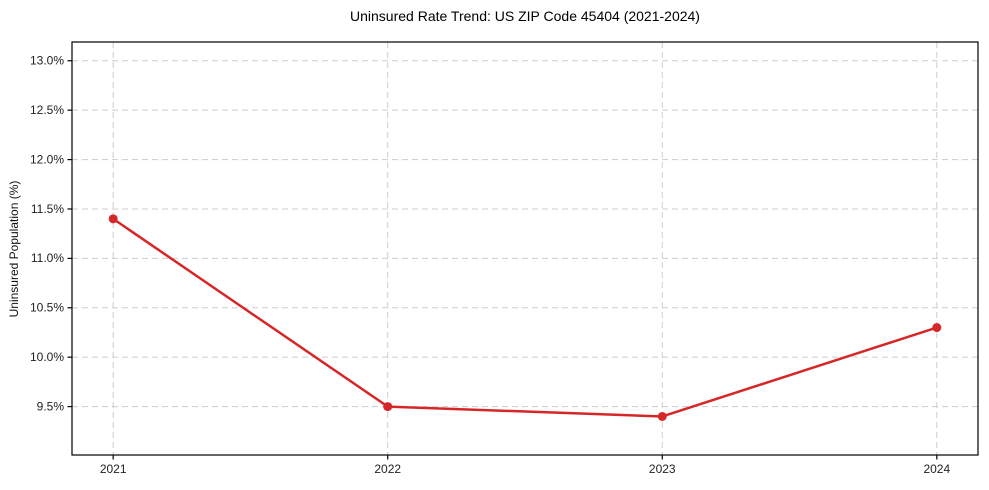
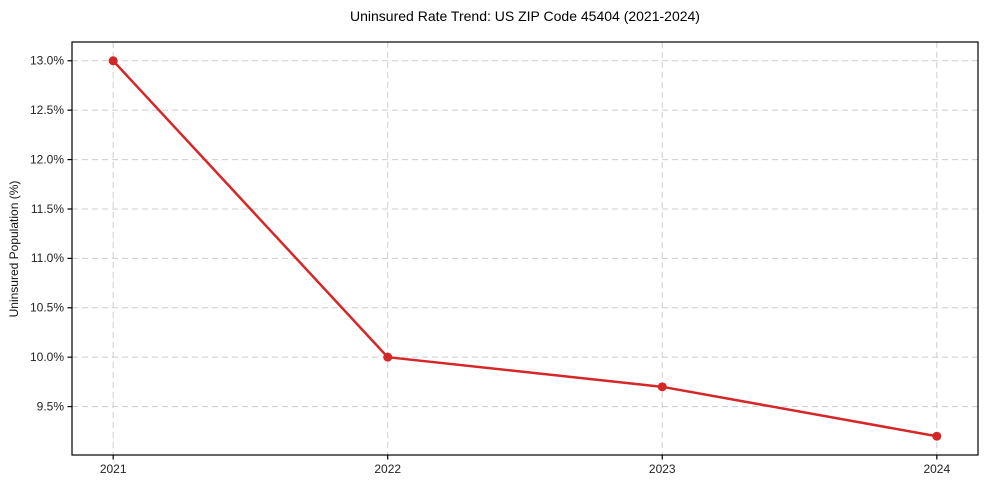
2021: 11.4% -> 13.0%
2022: 9.5% -> 10.0%
2023: 9.4% -> 9.7%
2024: 10.3% -> 9.2%
